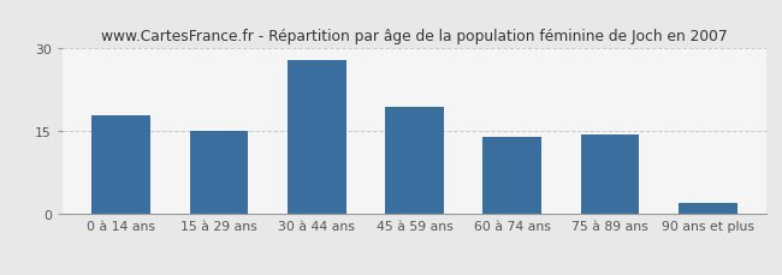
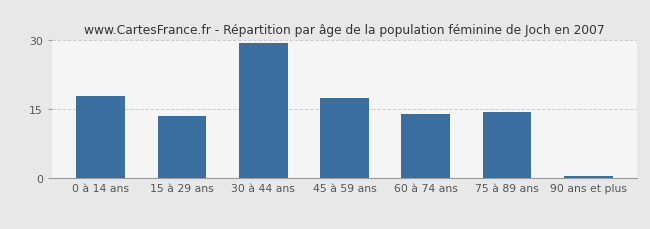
15 à 29 ans: 15.0 -> 13.5
30 à 44 ans: 28.0 -> 29.5
45 à 59 ans: 19.5 -> 17.5
90 ans et plus: 2.0 -> 0.5
